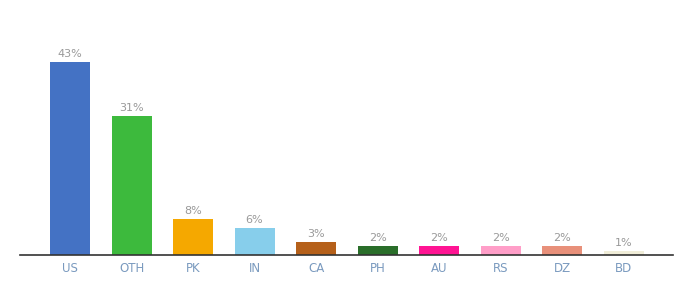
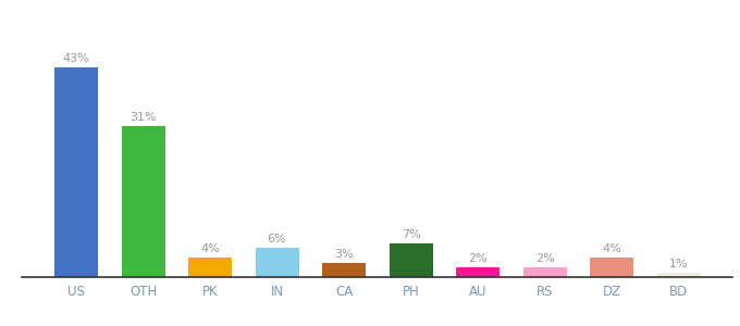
PK: 8% -> 4%
PH: 2% -> 7%
DZ: 2% -> 4%
